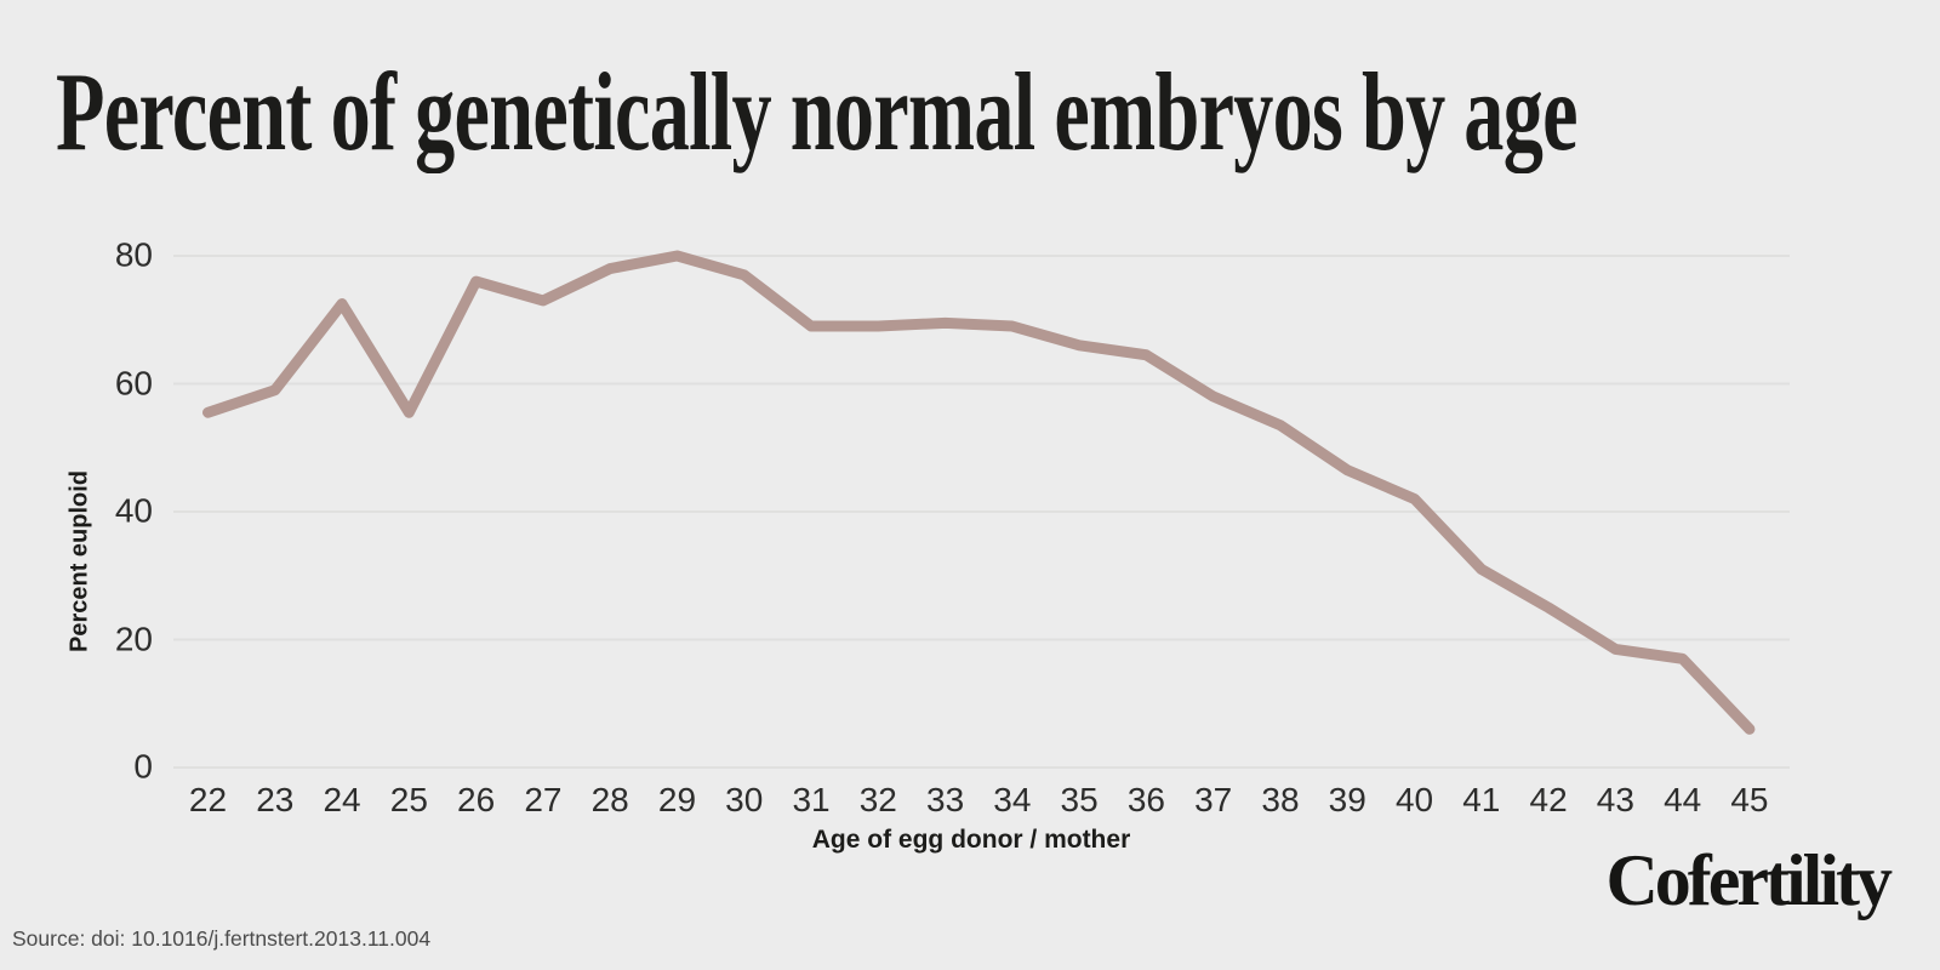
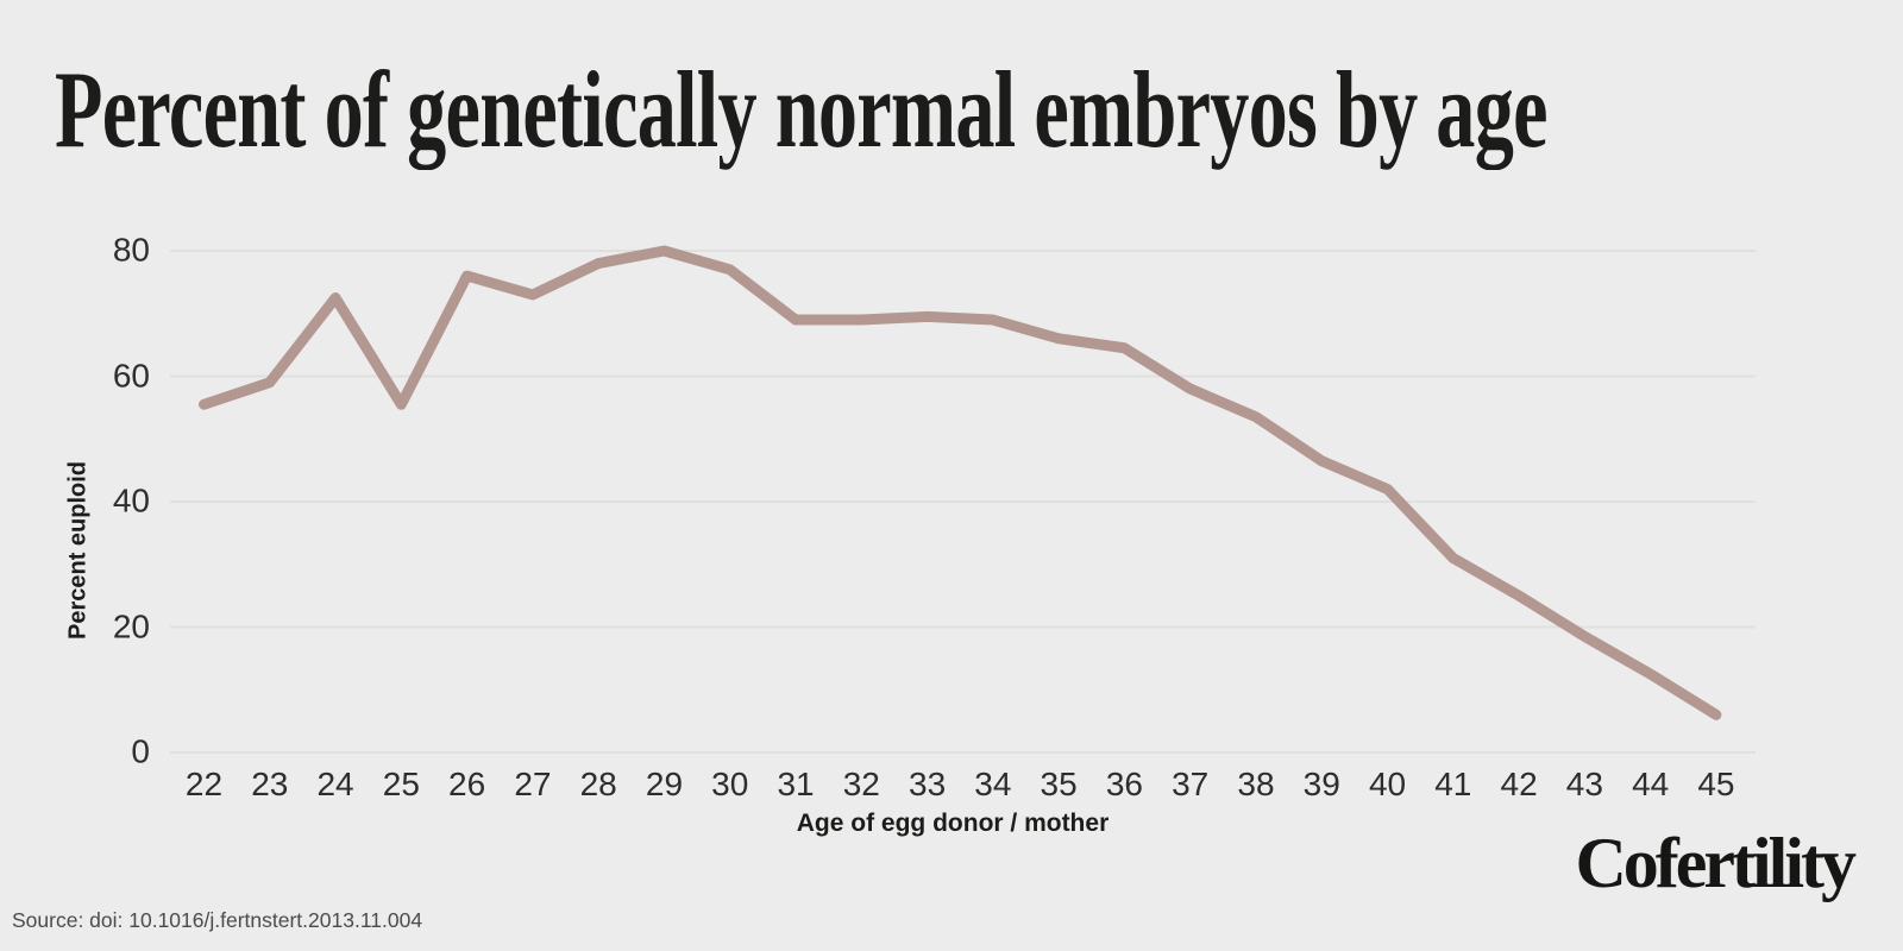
44: 17 -> 12
